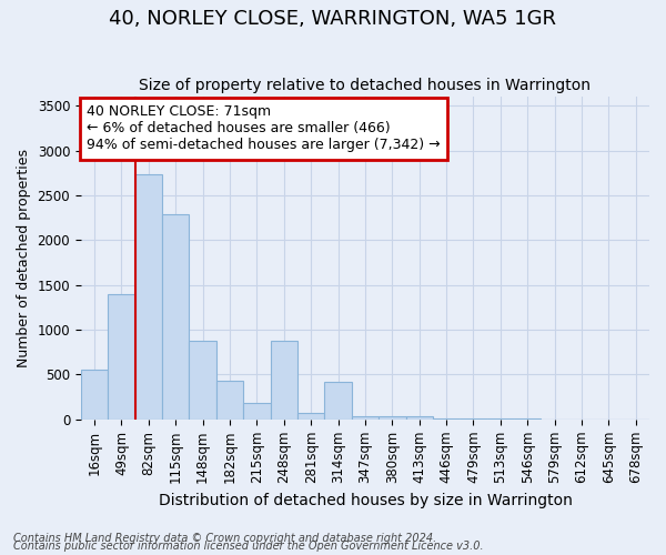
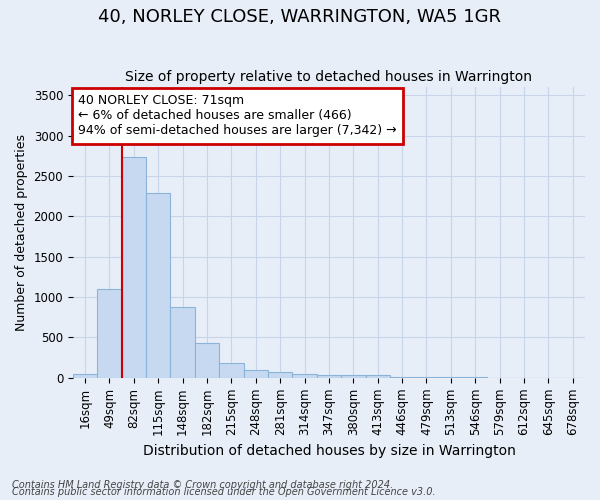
16sqm: 560 -> 50
49sqm: 1400 -> 1100
248sqm: 880 -> 90
314sqm: 420 -> 50
